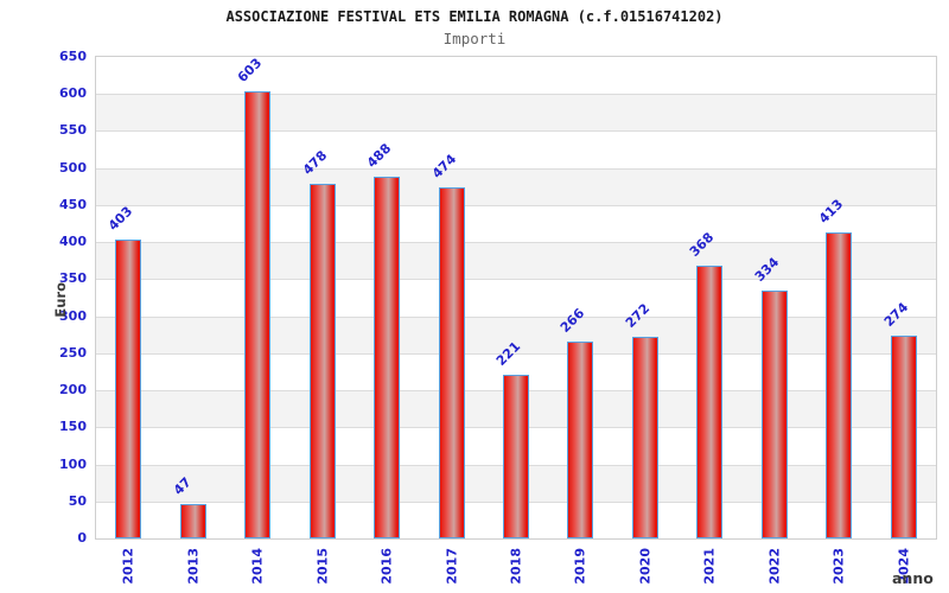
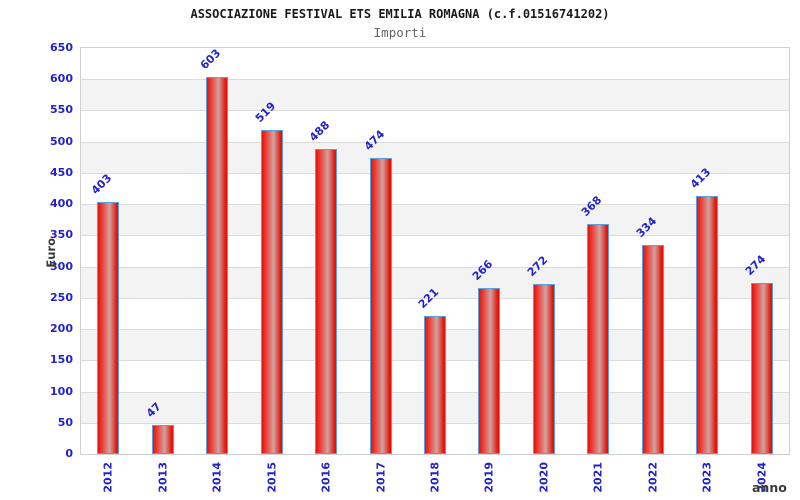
2015: 478 -> 519
